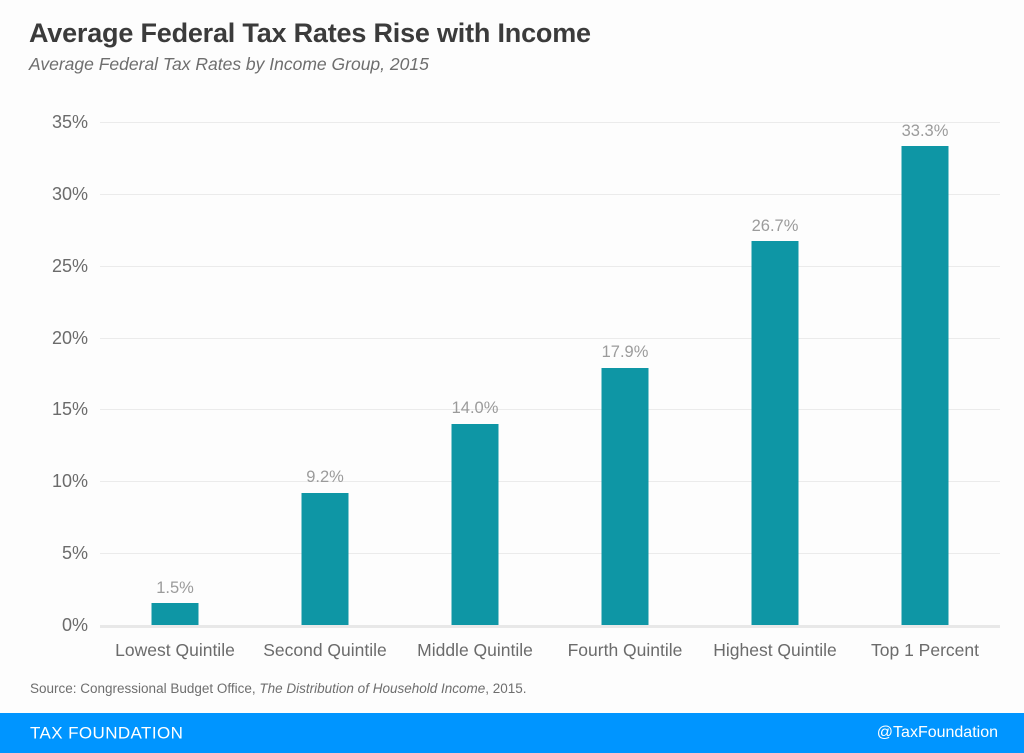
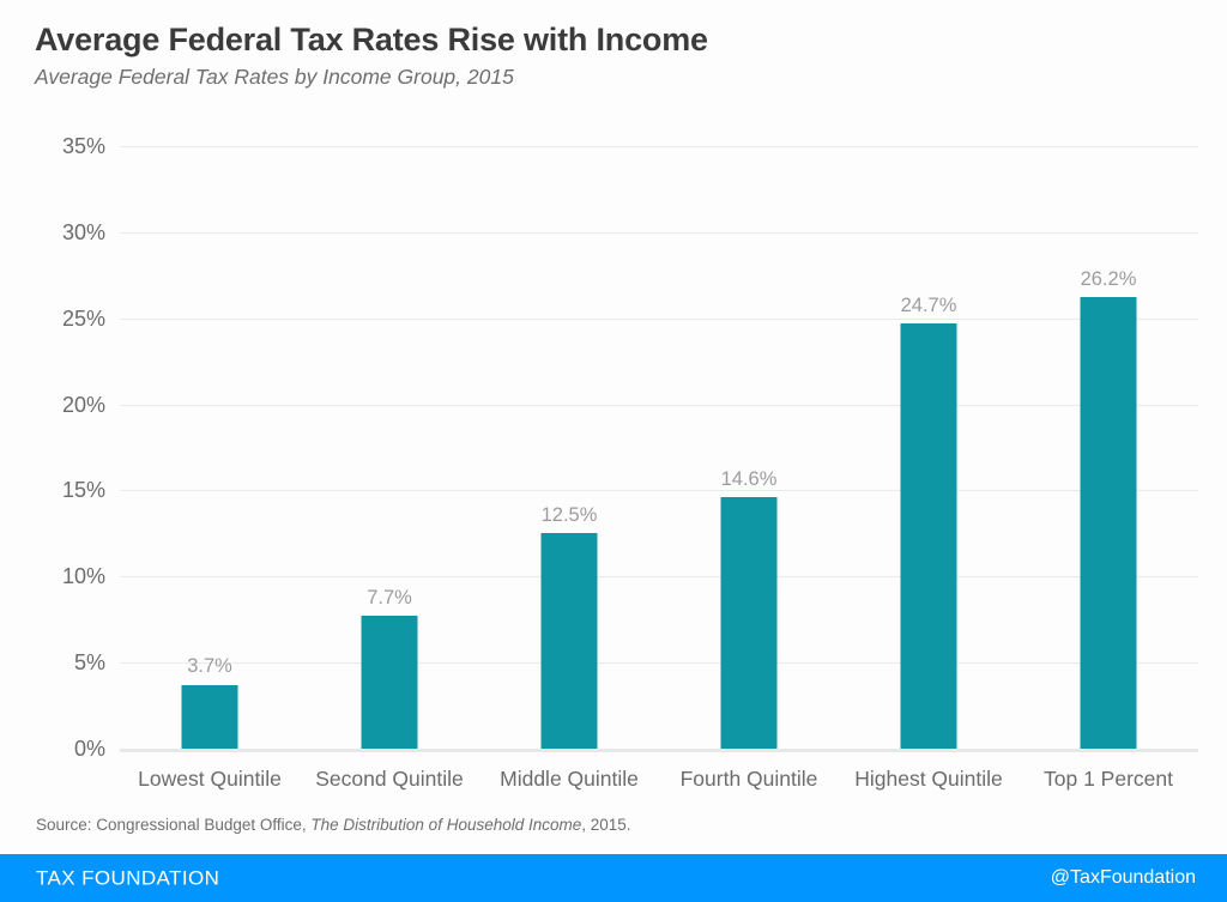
Lowest Quintile: 1.5% -> 3.7%
Second Quintile: 9.2% -> 7.7%
Middle Quintile: 14.0% -> 12.5%
Fourth Quintile: 17.9% -> 14.6%
Highest Quintile: 26.7% -> 24.7%
Top 1 Percent: 33.3% -> 26.2%
